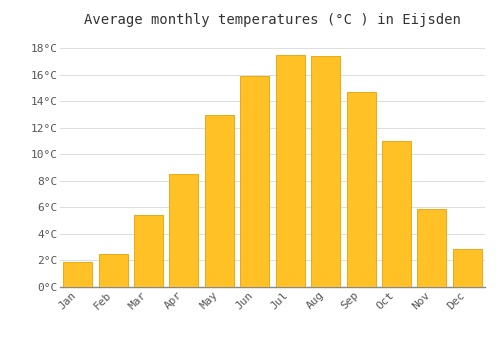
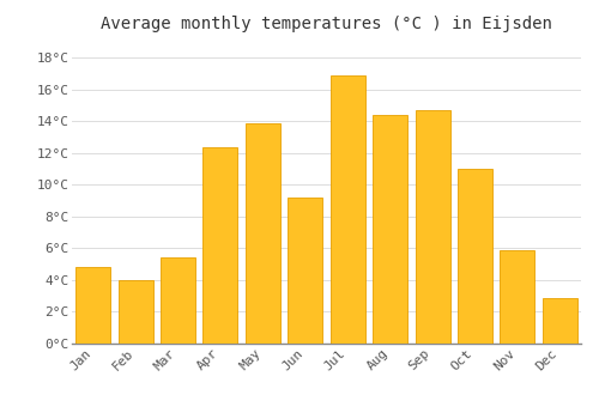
Jan: 1.9°C -> 4.8°C
Feb: 2.5°C -> 4.0°C
Apr: 8.5°C -> 12.4°C
May: 13.0°C -> 13.9°C
Jun: 15.9°C -> 9.2°C
Jul: 17.5°C -> 16.9°C
Aug: 17.4°C -> 14.4°C
